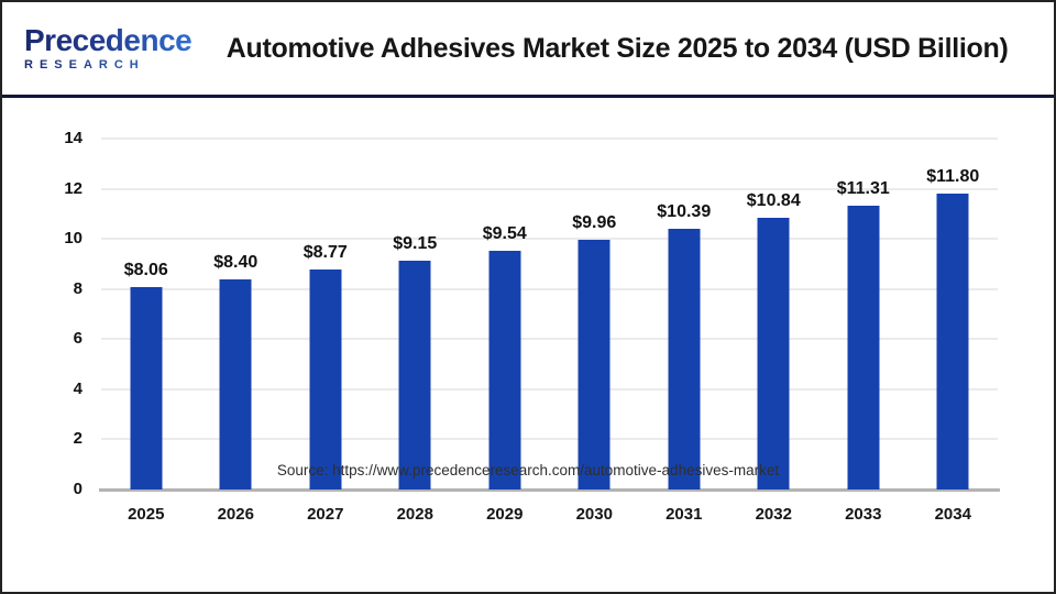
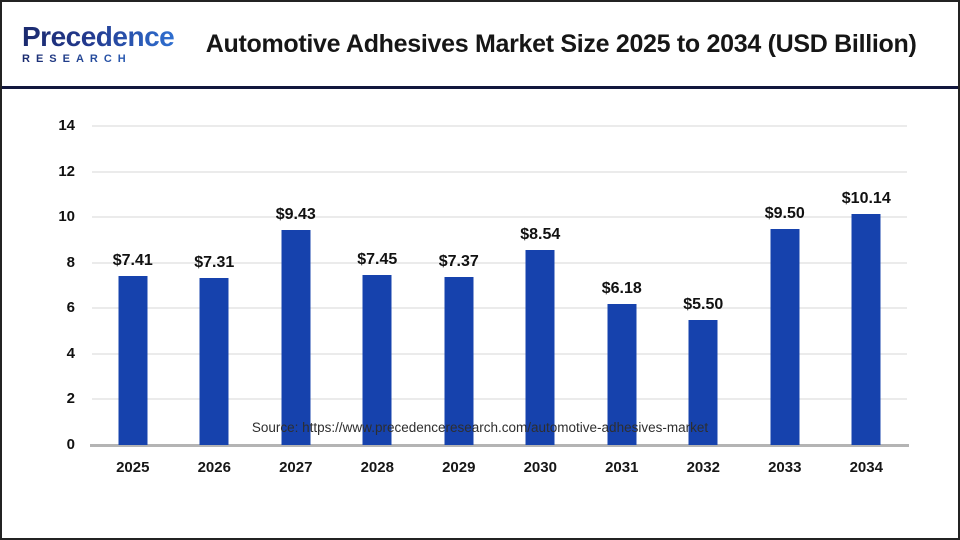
2025: $8.06 -> $7.41
2026: $8.40 -> $7.31
2027: $8.77 -> $9.43
2028: $9.15 -> $7.45
2029: $9.54 -> $7.37
2030: $9.96 -> $8.54
2031: $10.39 -> $6.18
2032: $10.84 -> $5.50
2033: $11.31 -> $9.50
2034: $11.80 -> $10.14
